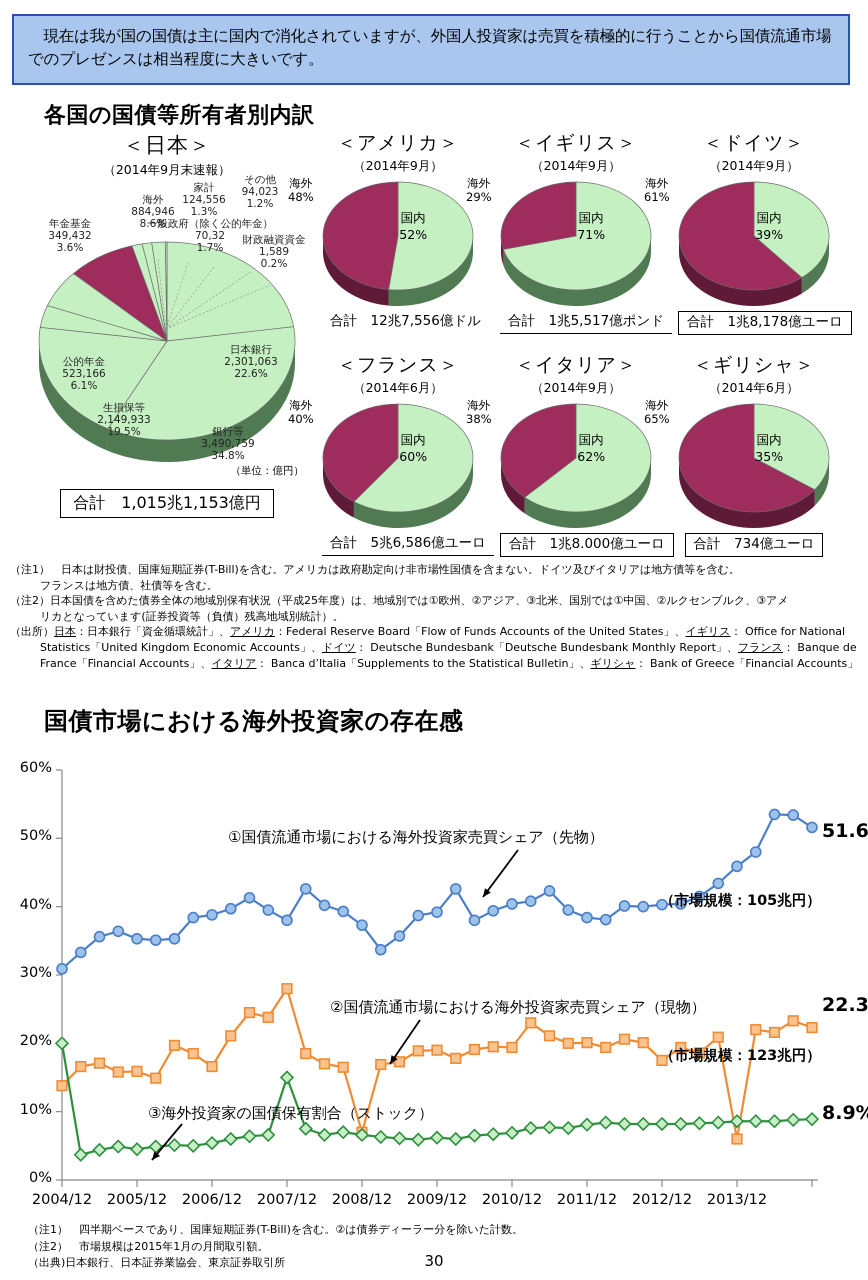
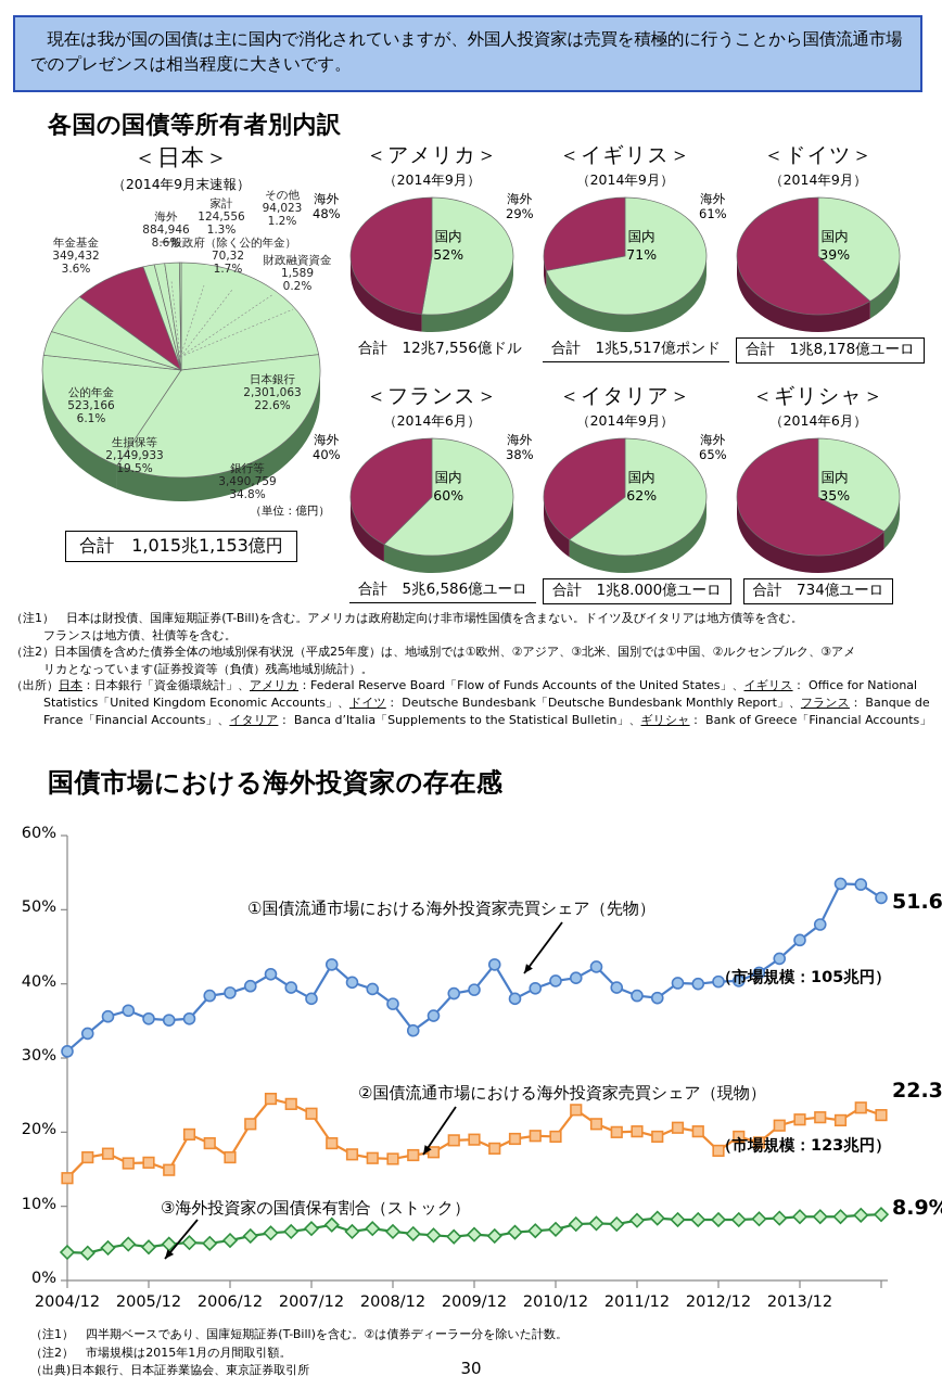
③海外投資家の国債保有割合（ストック）/2004/12: 20% -> 4%
②国債流通市場における海外投資家売買シェア（現物）/2007/12: 28% -> 22%
③海外投資家の国債保有割合（ストック）/2007/12: 15% -> 7%
②国債流通市場における海外投資家売買シェア（現物）/2008/12: 7% -> 16%
②国債流通市場における海外投資家売買シェア（現物）/2013/12: 6% -> 22%
